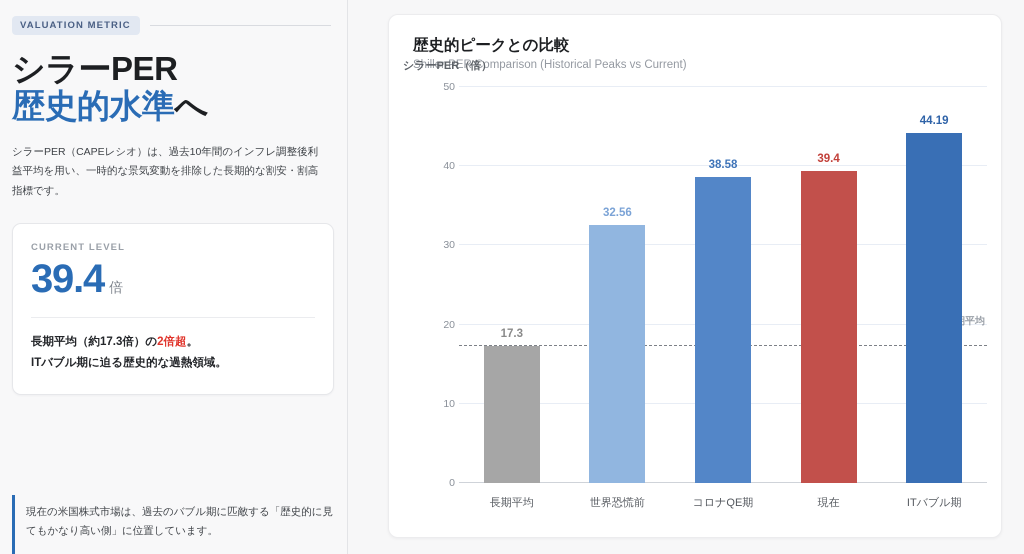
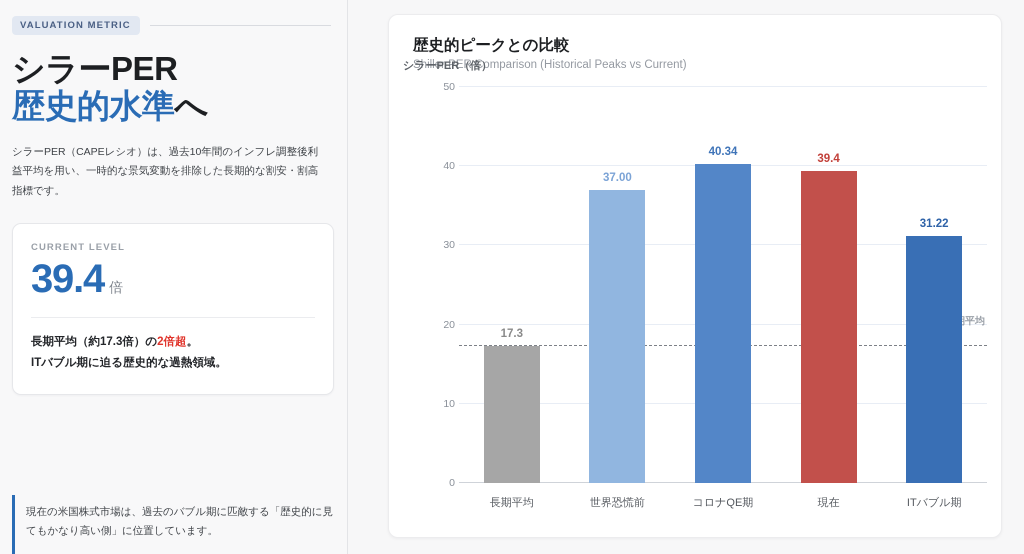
世界恐慌前: 32.56 -> 37.00
コロナQE期: 38.58 -> 40.34
ITバブル期: 44.19 -> 31.22
